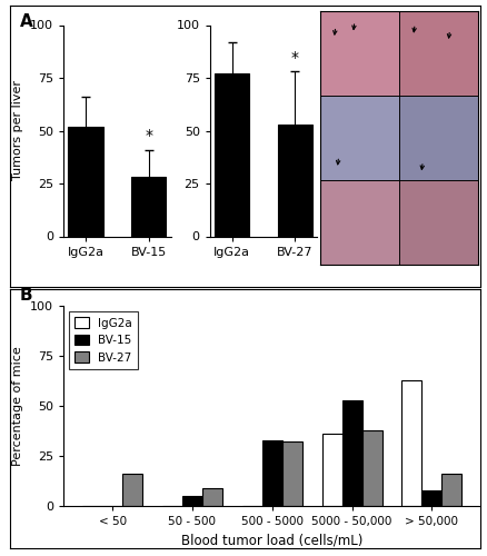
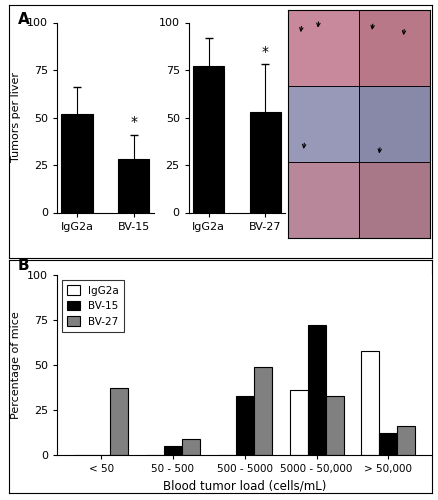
BV-27/< 50: 16 -> 37
BV-27/500 - 5000: 32 -> 49
BV-15/5000 - 50,000: 53 -> 72
BV-27/5000 - 50,000: 38 -> 33
IgG2a/> 50,000: 63 -> 58
BV-15/> 50,000: 8 -> 12
